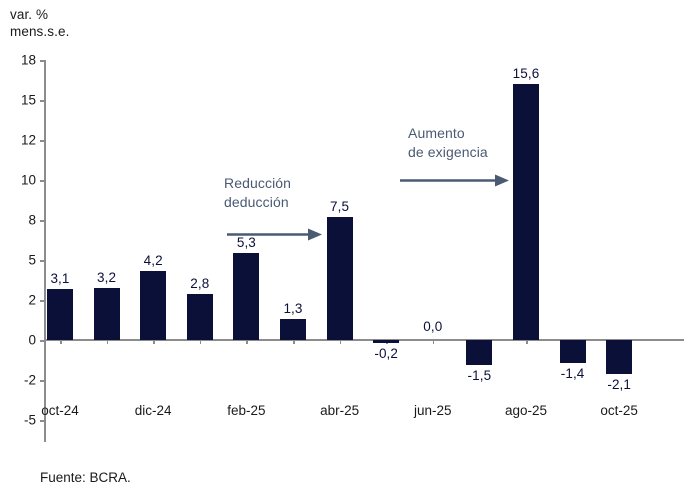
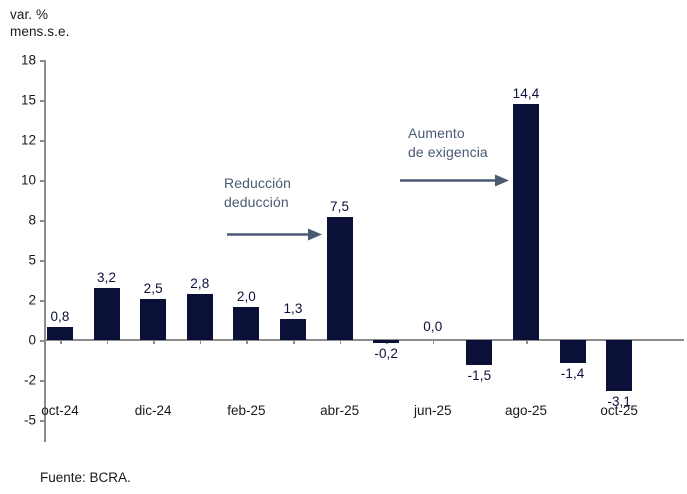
oct-24: 3,1 -> 0,8
dic-24: 4,2 -> 2,5
feb-25: 5,3 -> 2,0
ago-25: 15,6 -> 14,4
oct-25: -2,1 -> -3,1
